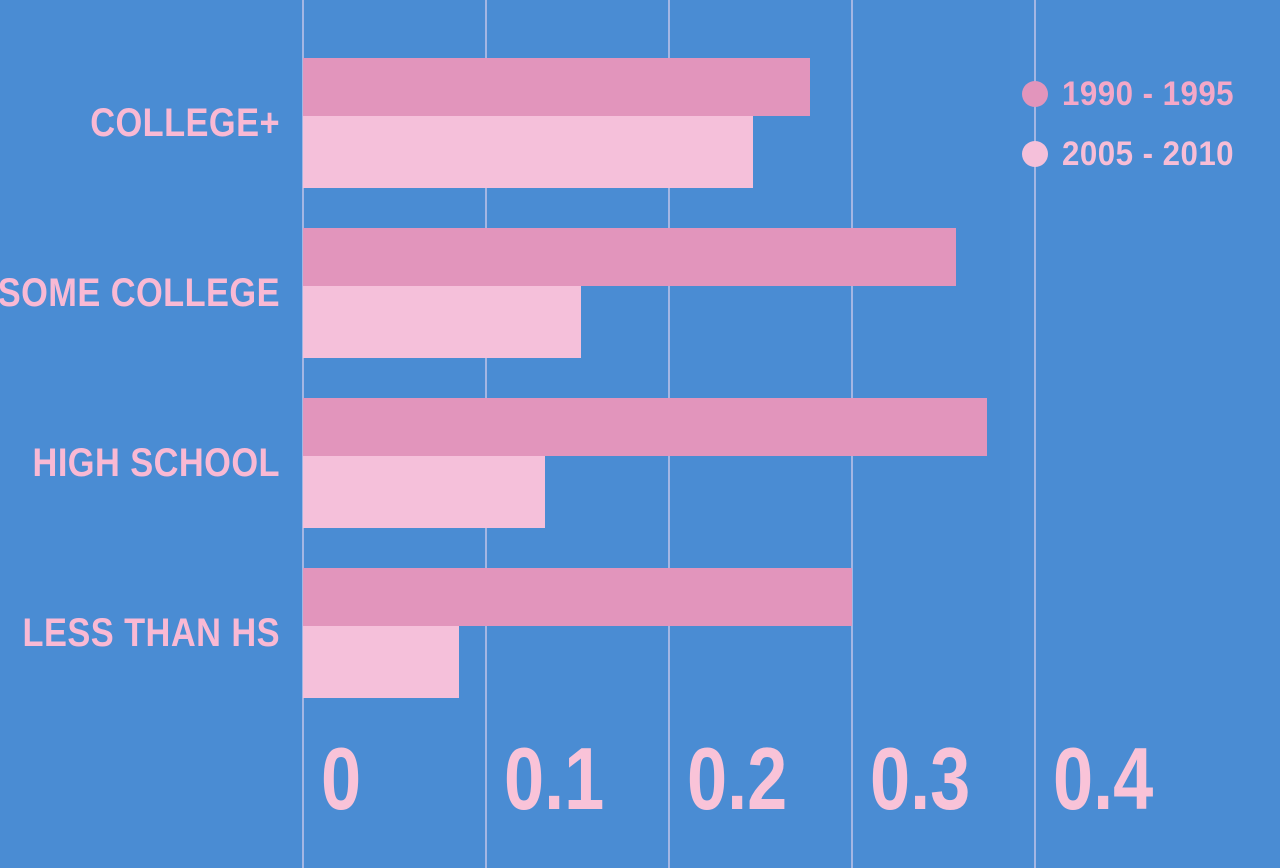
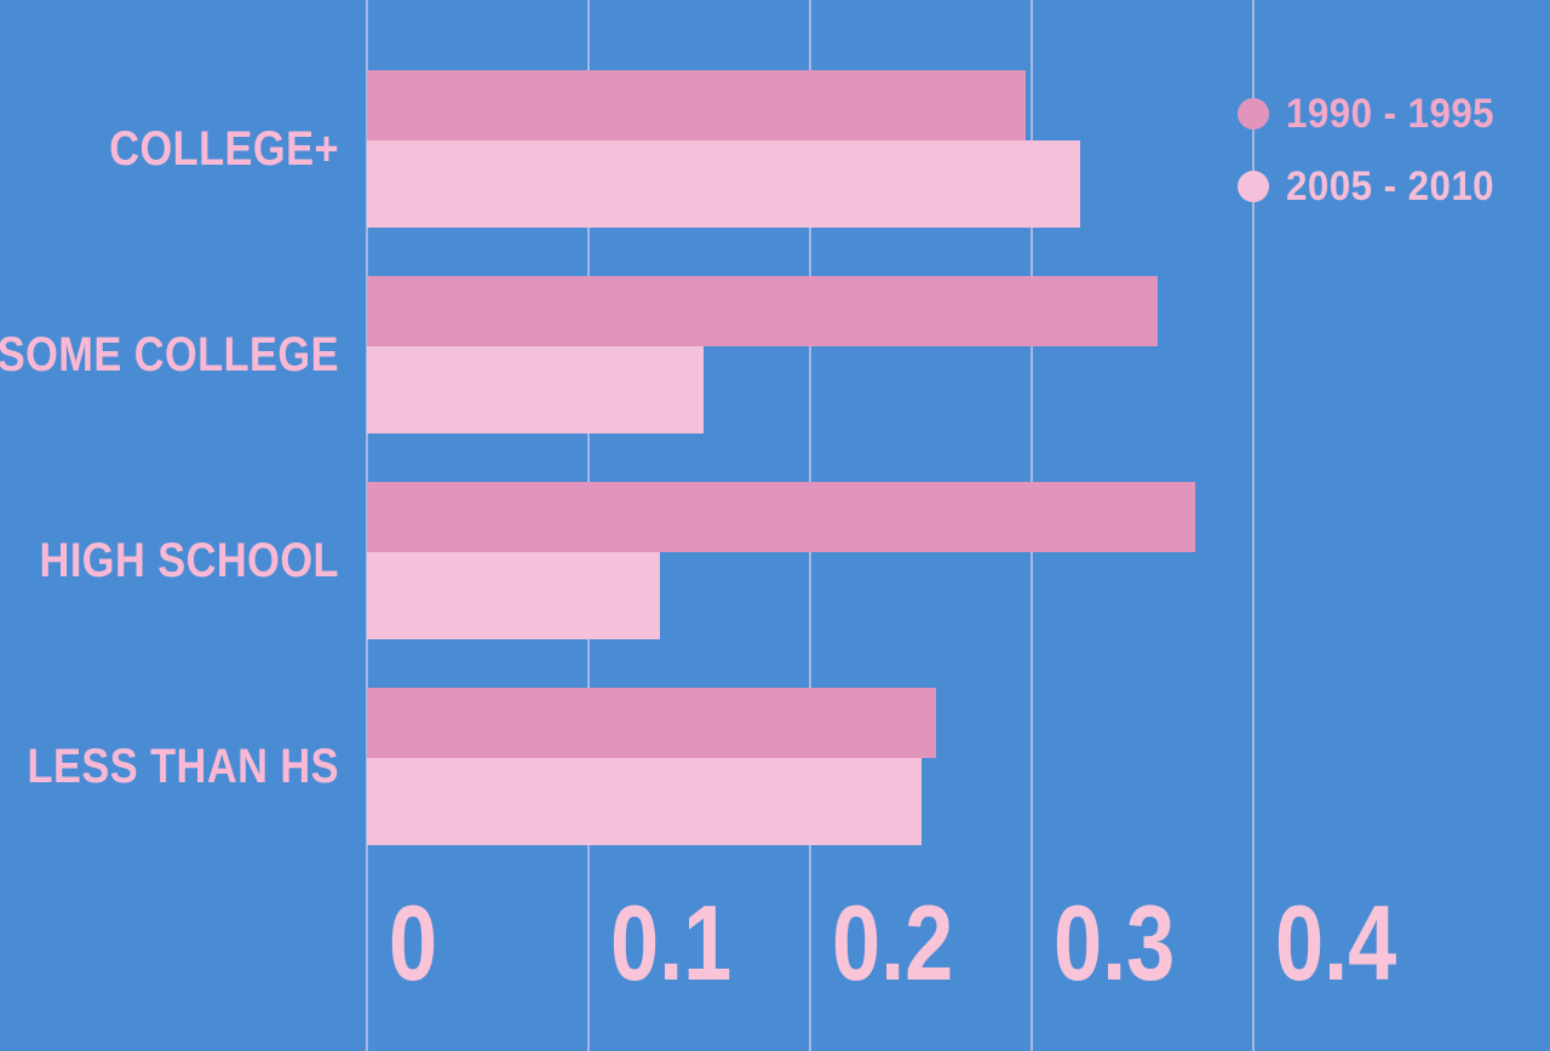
1990 - 1995/COLLEGE+: 0.277 -> 0.297
2005 - 2010/COLLEGE+: 0.246 -> 0.322
1990 - 1995/LESS THAN HS: 0.300 -> 0.257
2005 - 2010/LESS THAN HS: 0.085 -> 0.250
